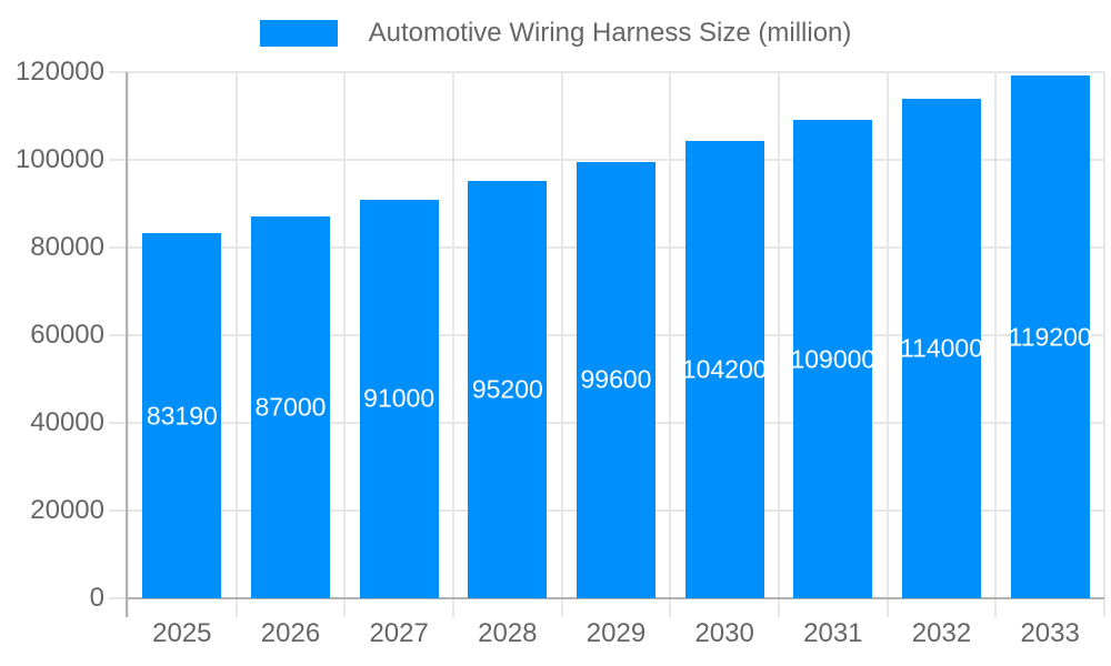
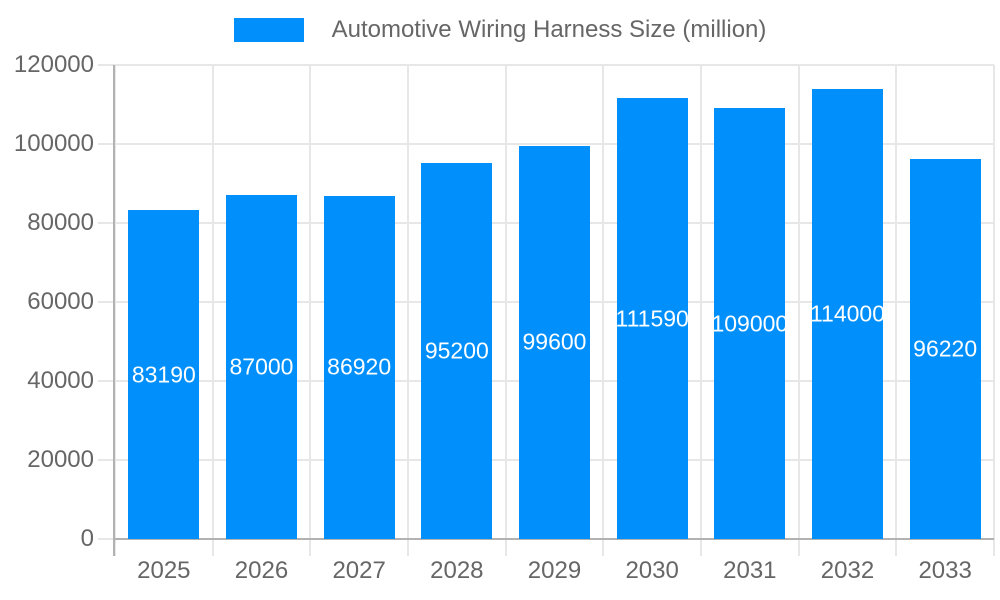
2027: 91000 -> 86920
2030: 104200 -> 111590
2033: 119200 -> 96220
